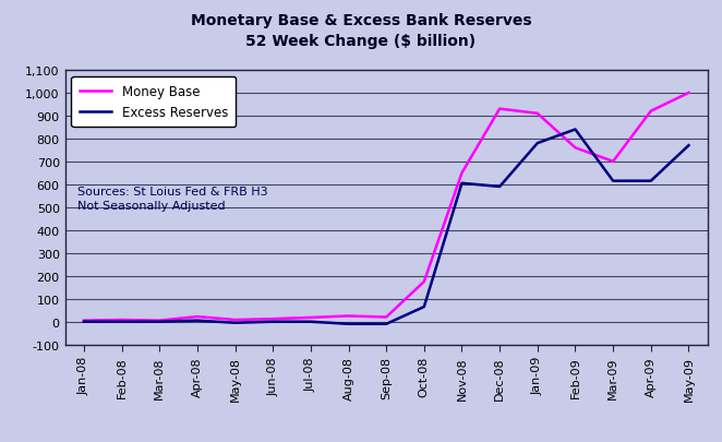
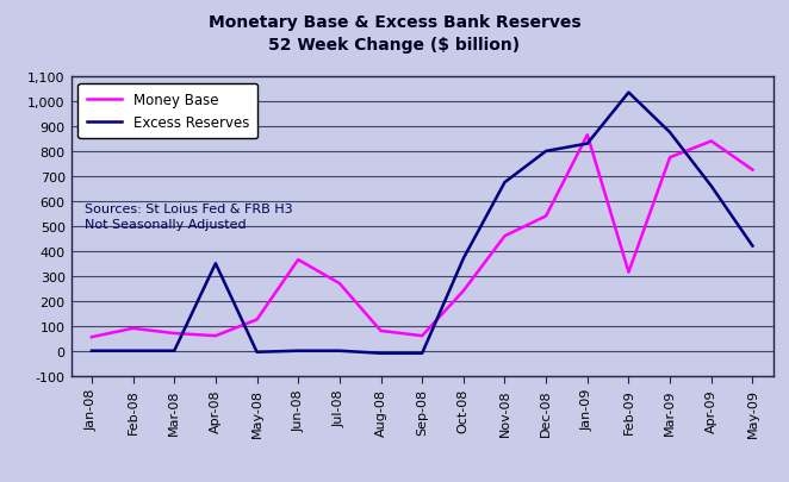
Money Base/Jan-08: 5 -> 55
Money Base/Feb-08: 8 -> 90
Money Base/Mar-08: 5 -> 70
Money Base/Apr-08: 22 -> 60
Excess Reserves/Apr-08: 5 -> 350
Money Base/May-08: 8 -> 125
Money Base/Jun-08: 12 -> 365
Money Base/Jul-08: 18 -> 270
Money Base/Aug-08: 25 -> 80
Money Base/Sep-08: 20 -> 60
Money Base/Oct-08: 175 -> 240
Excess Reserves/Oct-08: 65 -> 370
Money Base/Nov-08: 650 -> 460
Excess Reserves/Nov-08: 605 -> 675
Money Base/Dec-08: 930 -> 540
Excess Reserves/Dec-08: 590 -> 800
Money Base/Jan-09: 910 -> 865
Excess Reserves/Jan-09: 780 -> 830
Money Base/Feb-09: 760 -> 315
Excess Reserves/Feb-09: 840 -> 1,035
Money Base/Mar-09: 700 -> 775
Excess Reserves/Mar-09: 615 -> 875
Money Base/Apr-09: 920 -> 840
Excess Reserves/Apr-09: 615 -> 660
Money Base/May-09: 1,000 -> 725
Excess Reserves/May-09: 770 -> 420
